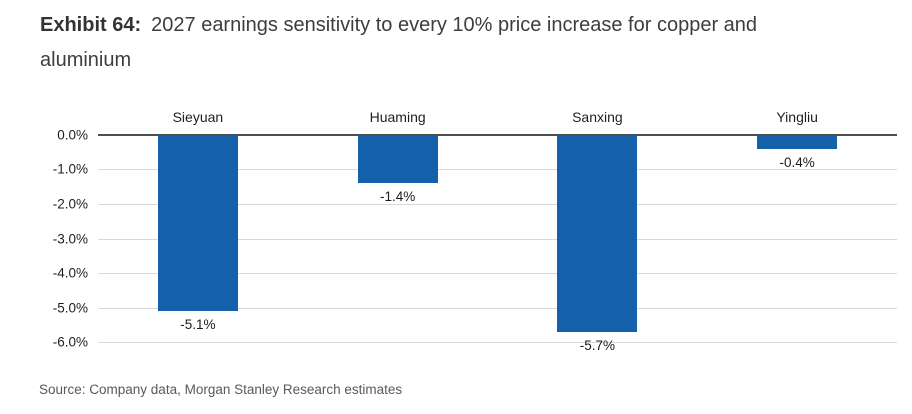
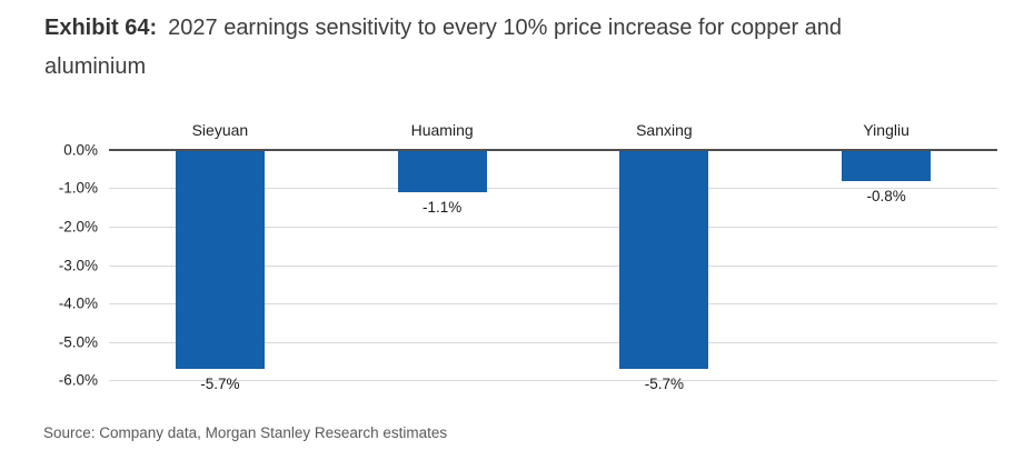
Sieyuan: -5.1% -> -5.7%
Huaming: -1.4% -> -1.1%
Yingliu: -0.4% -> -0.8%
